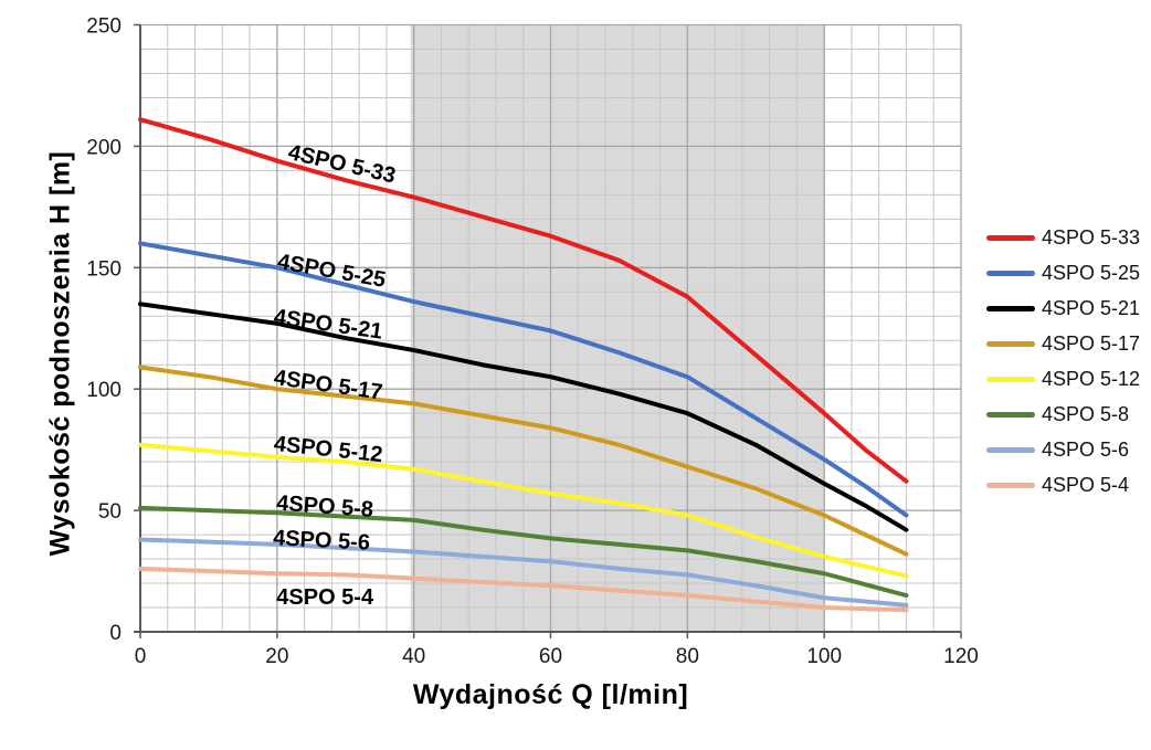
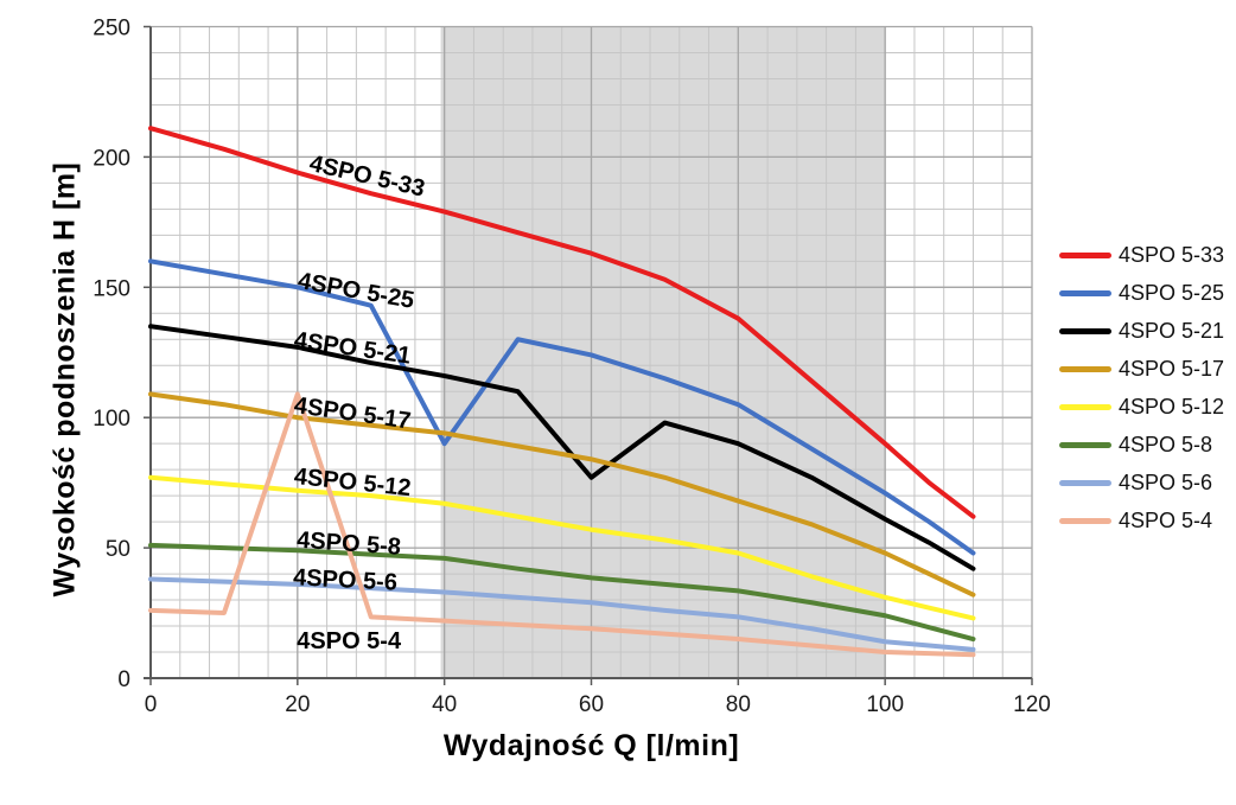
4SPO 5-4/20: 24 -> 109
4SPO 5-25/40: 136 -> 90
4SPO 5-21/60: 105 -> 77
